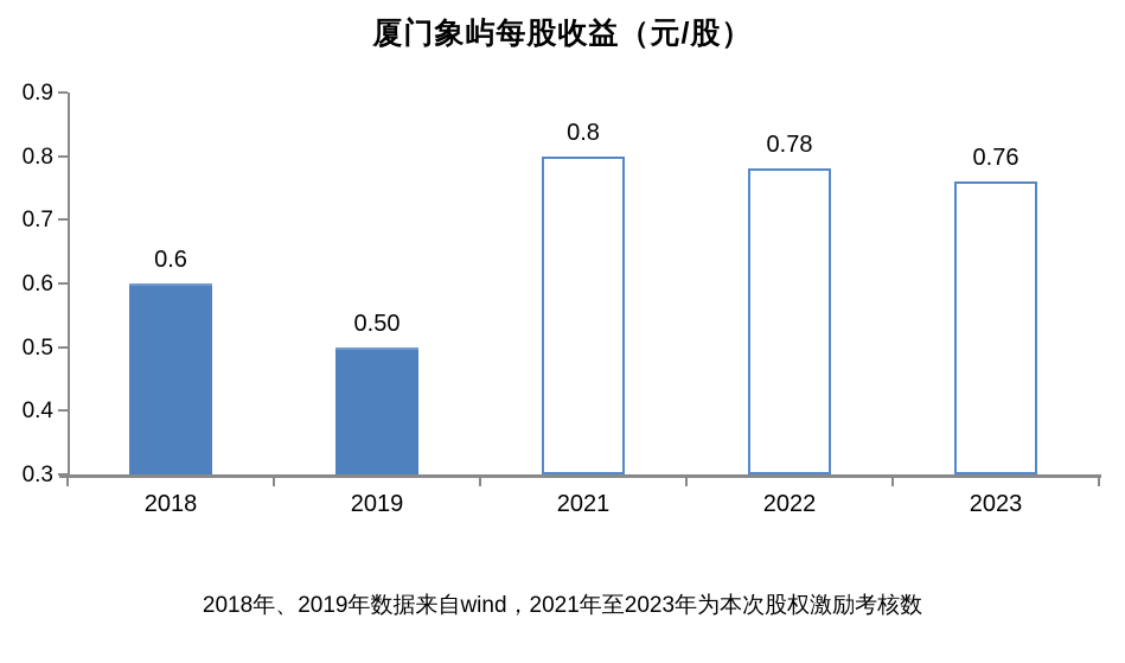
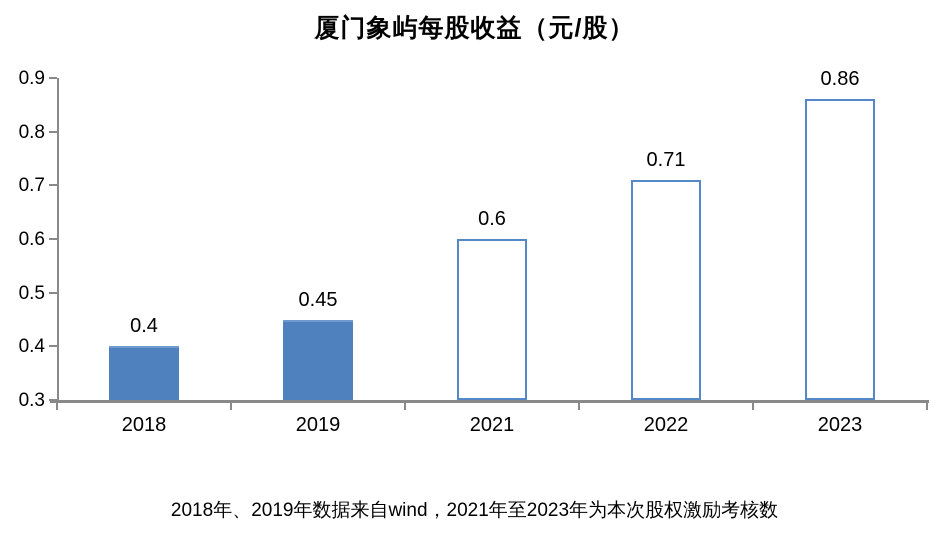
2018: 0.6 -> 0.4
2019: 0.50 -> 0.45
2021: 0.8 -> 0.6
2022: 0.78 -> 0.71
2023: 0.76 -> 0.86
